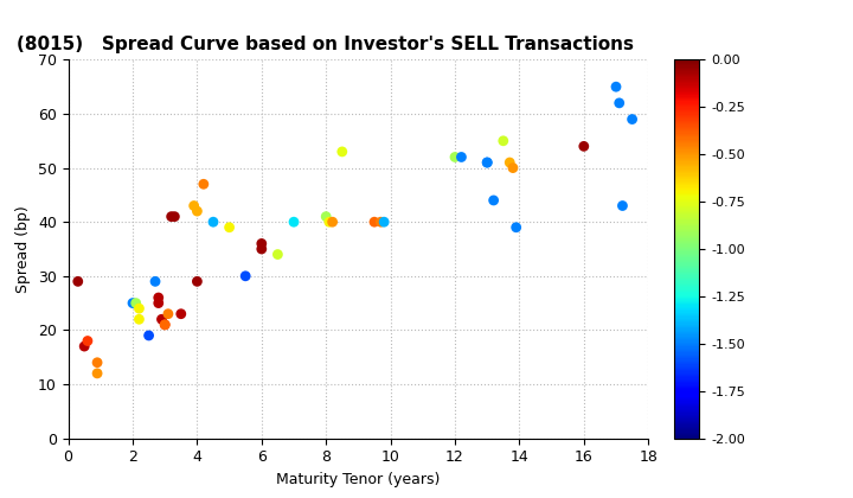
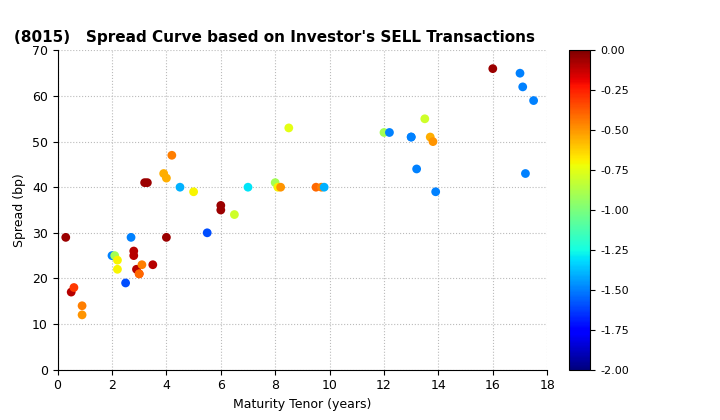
16: 54 -> 66
